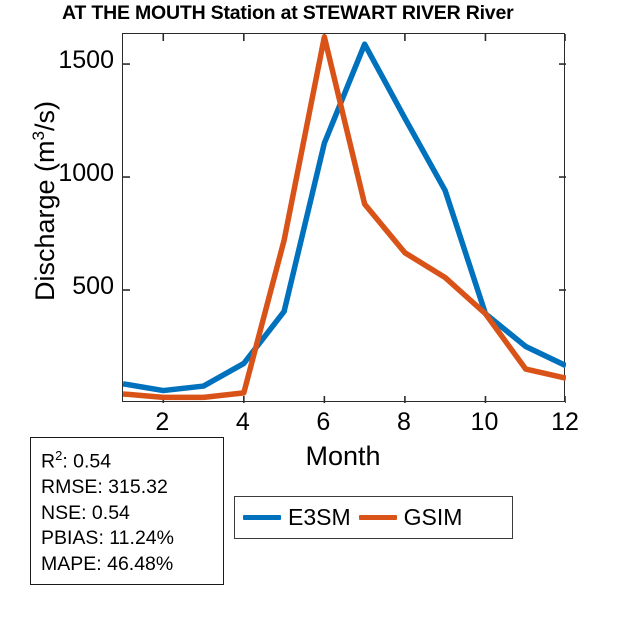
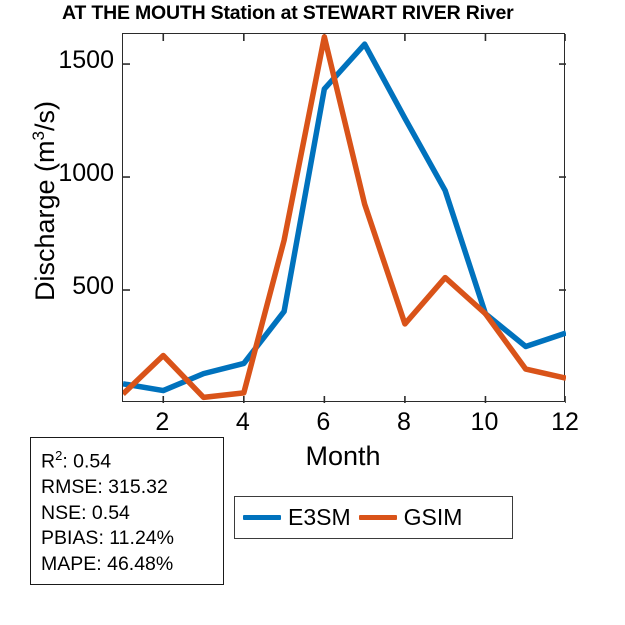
GSIM/2: 20 -> 210
E3SM/3: 80 -> 130
E3SM/6: 1150 -> 1390
GSIM/8: 660 -> 350
E3SM/12: 160 -> 310
